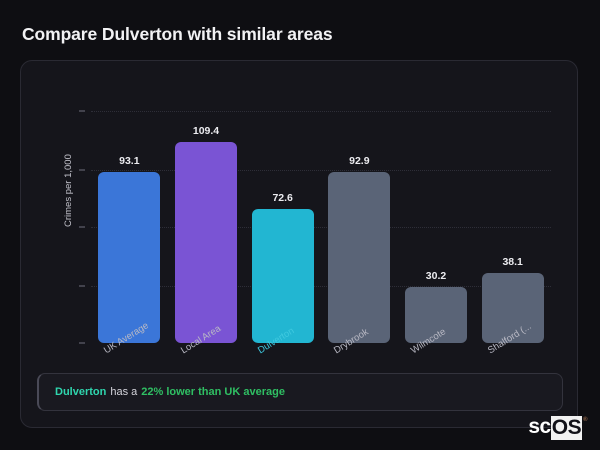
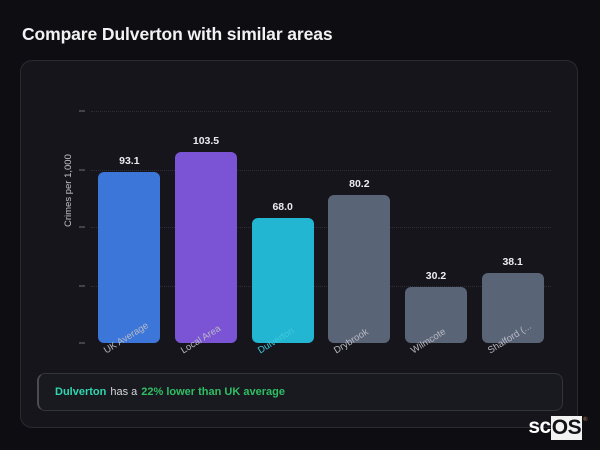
Local Area: 109.4 -> 103.5
Dulverton: 72.6 -> 68.0
Drybrook: 92.9 -> 80.2
